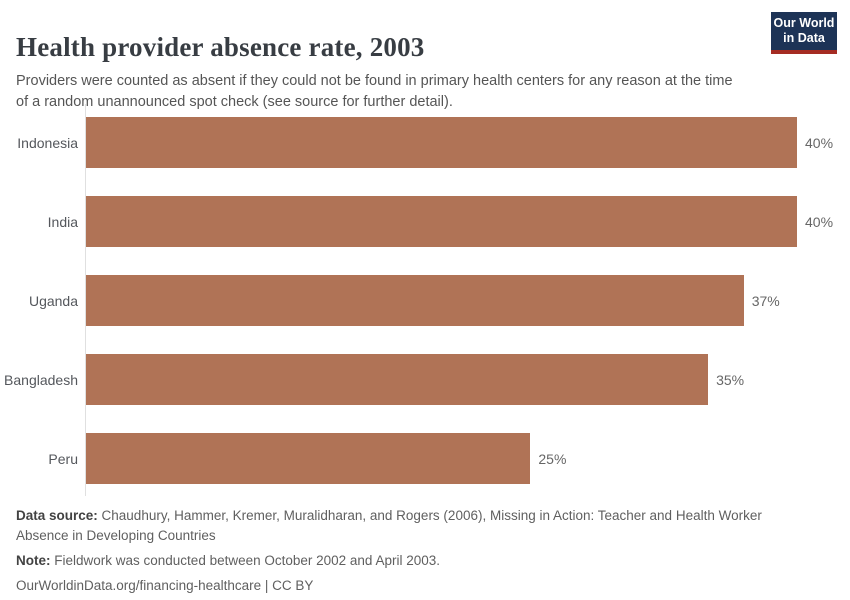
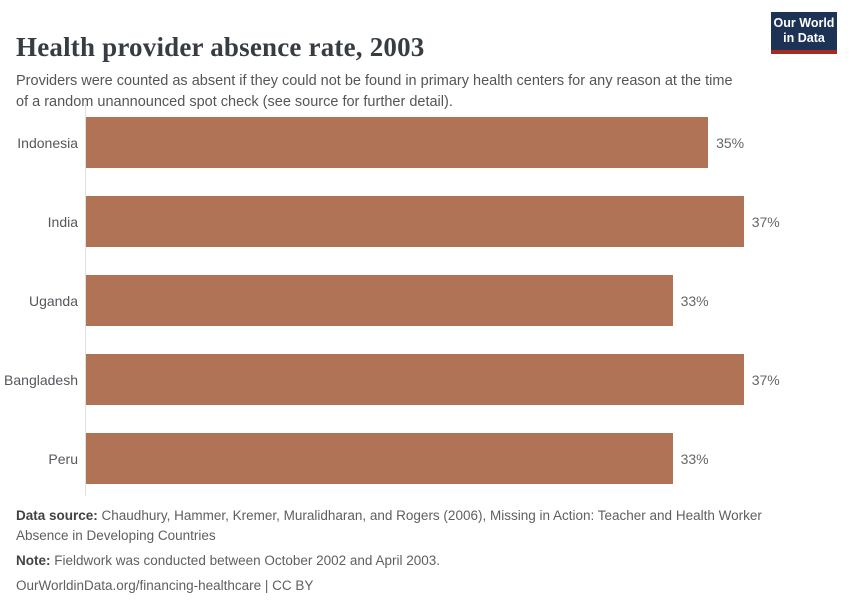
Indonesia: 40% -> 35%
India: 40% -> 37%
Uganda: 37% -> 33%
Bangladesh: 35% -> 37%
Peru: 25% -> 33%
